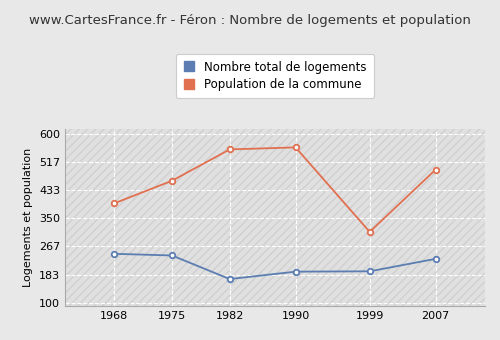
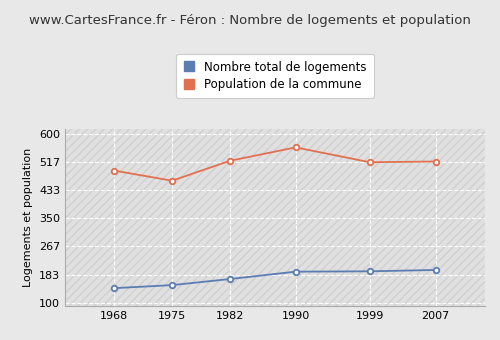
Nombre total de logements/1968: 245 -> 143
Population de la commune/1968: 395 -> 492
Nombre total de logements/1975: 240 -> 152
Population de la commune/1982: 555 -> 521
Population de la commune/1999: 310 -> 517
Nombre total de logements/2007: 230 -> 197
Population de la commune/2007: 495 -> 519
